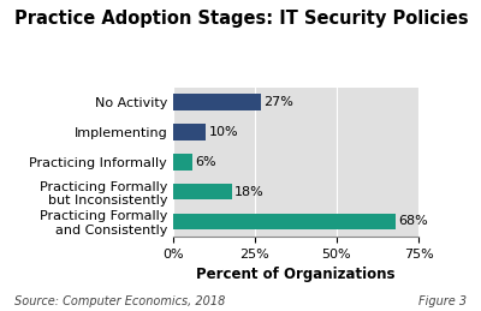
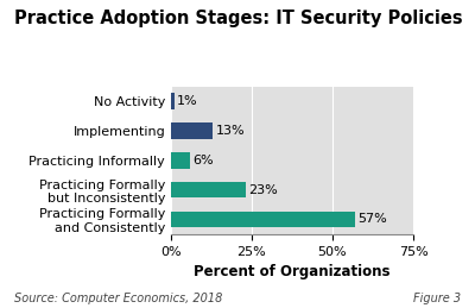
No Activity: 27% -> 1%
Implementing: 10% -> 13%
Practicing Formally but Inconsistently: 18% -> 23%
Practicing Formally and Consistently: 68% -> 57%
